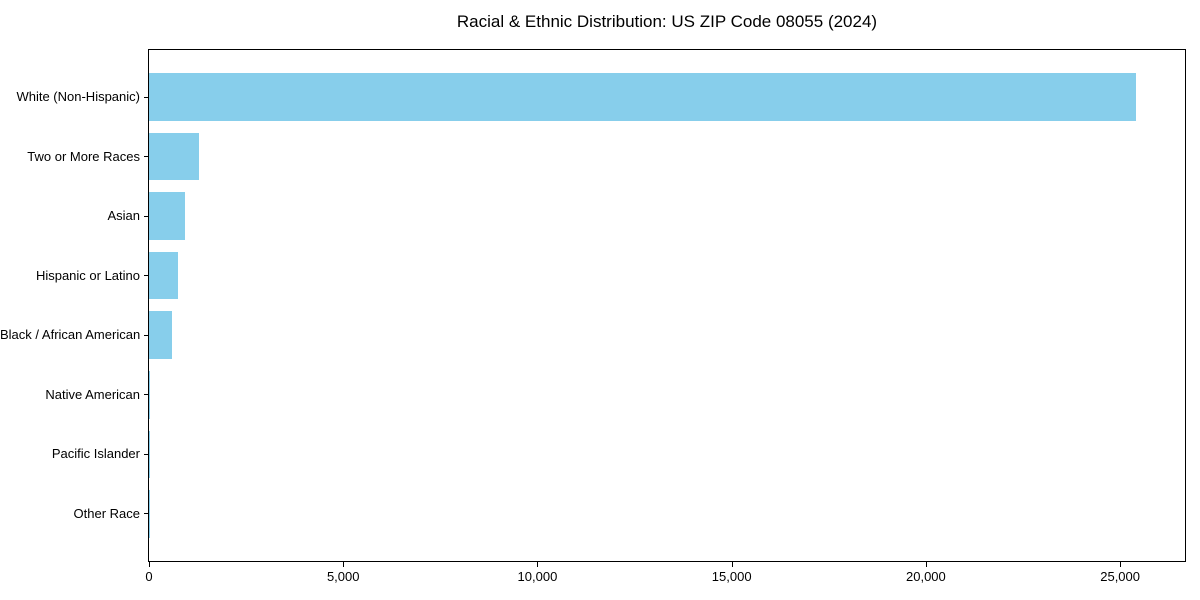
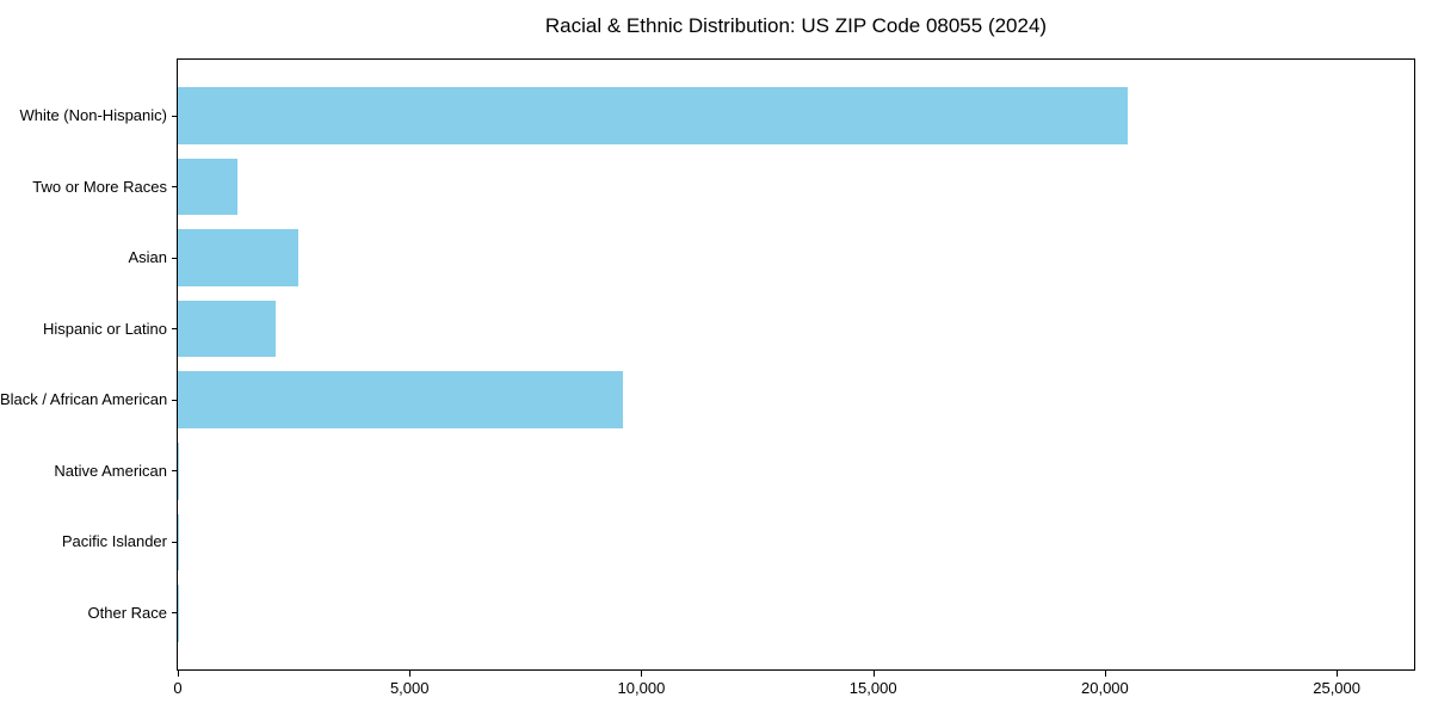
White (Non-Hispanic): 25400 -> 20500
Asian: 900 -> 2600
Hispanic or Latino: 800 -> 2100
Black / African American: 600 -> 9600
